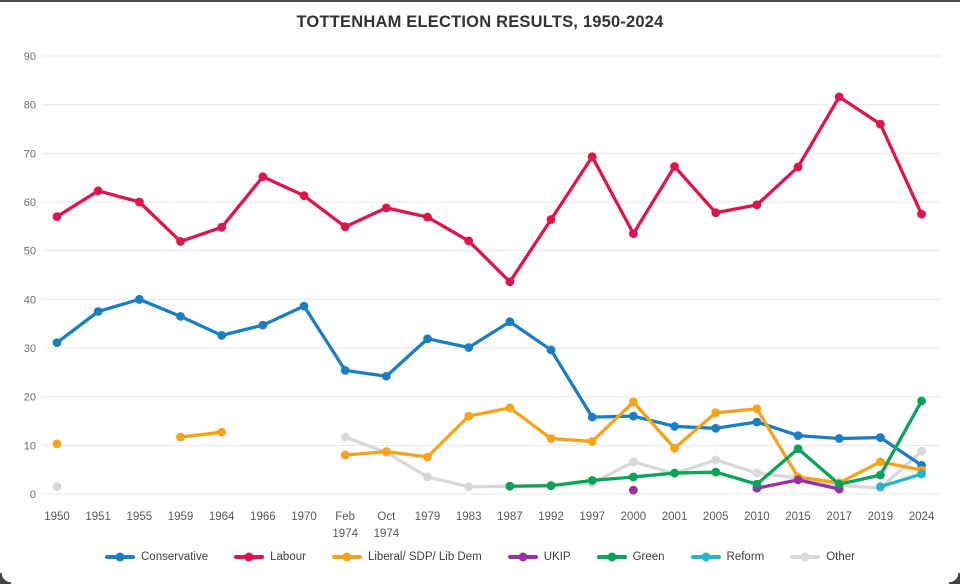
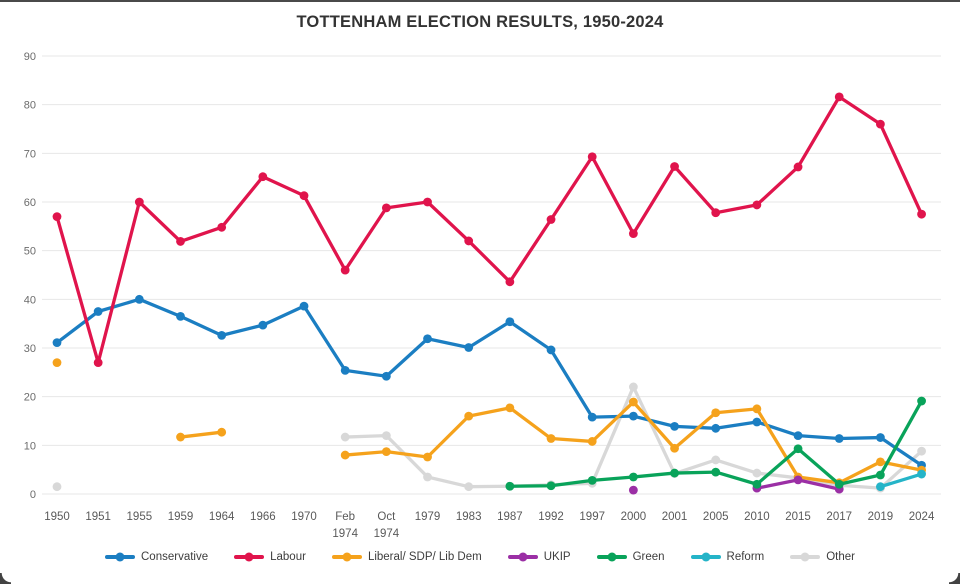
Liberal/ SDP/ Lib Dem/1950: 10 -> 27
Labour/1951: 62 -> 27
Labour/Feb 1974: 55 -> 46
Other/Oct 1974: 8 -> 12
Labour/1979: 57 -> 60
Other/2000: 7 -> 22
